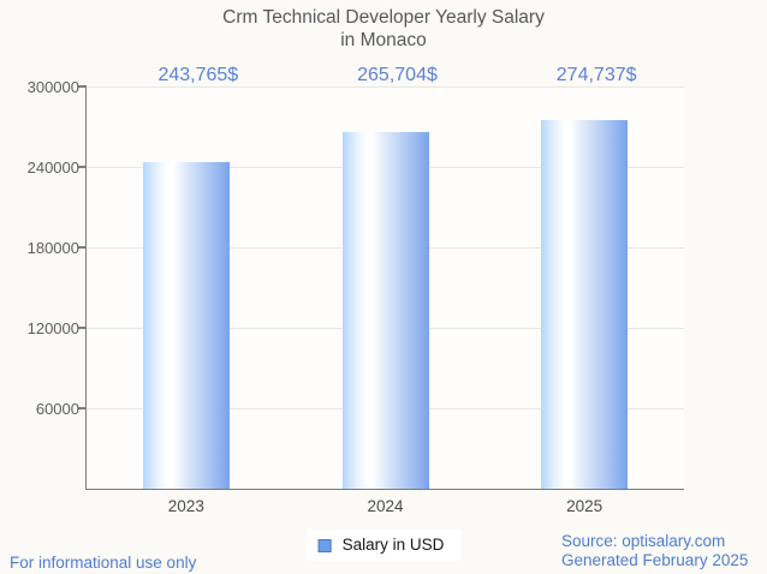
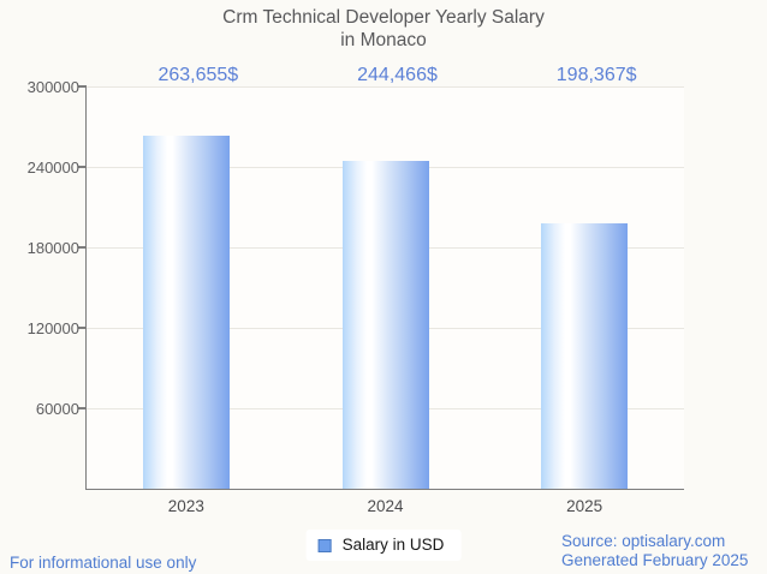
2023: 243,765 -> 263,655
2024: 265,704 -> 244,466
2025: 274,737 -> 198,367
